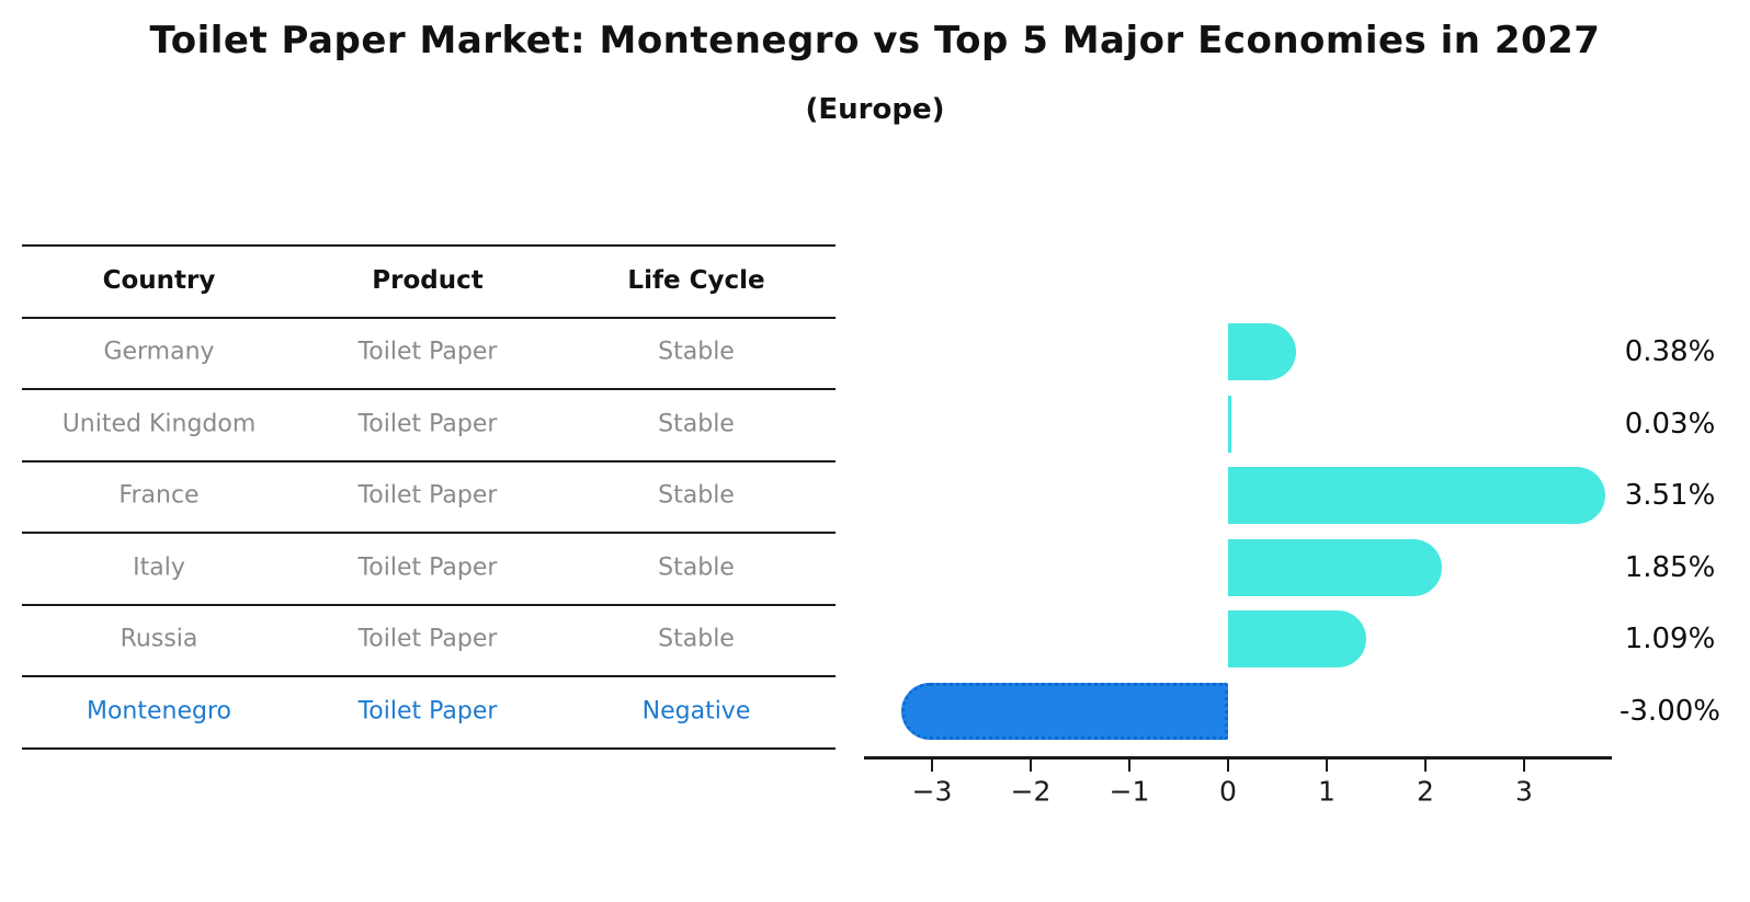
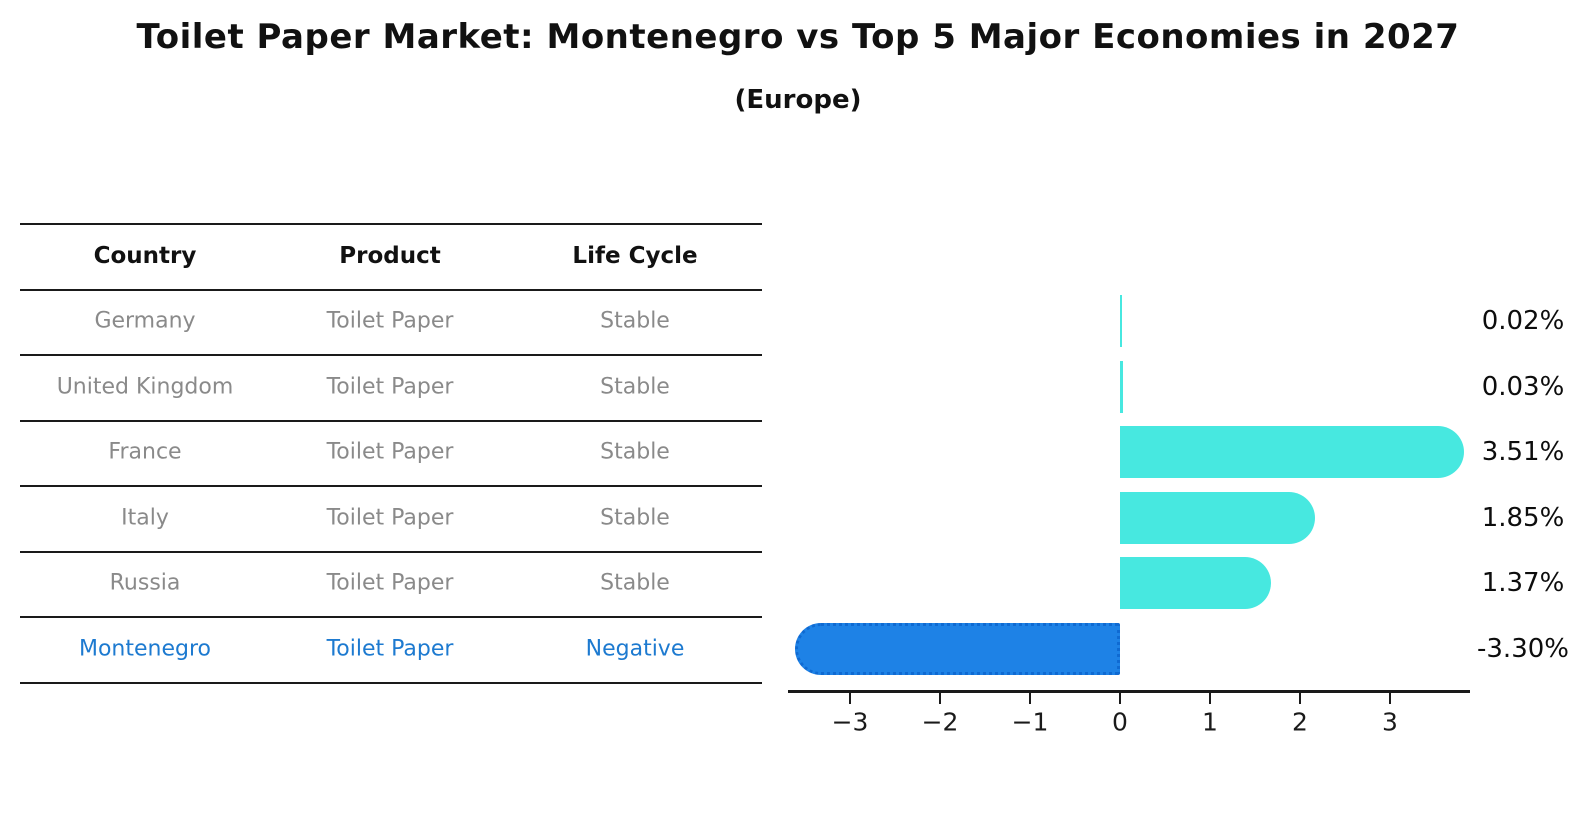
Germany: 0.38% -> 0.02%
Russia: 1.09% -> 1.37%
Montenegro: -3.00% -> -3.30%
